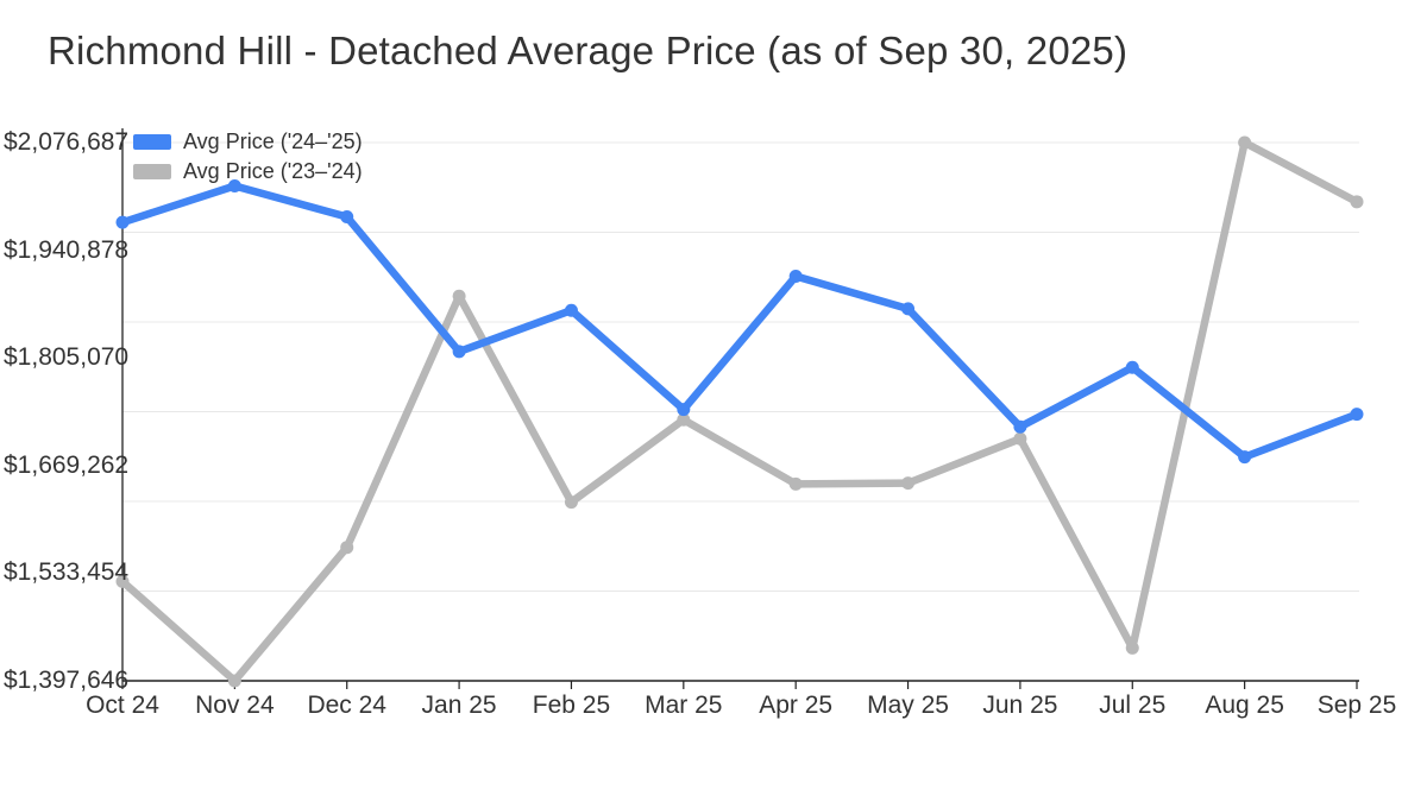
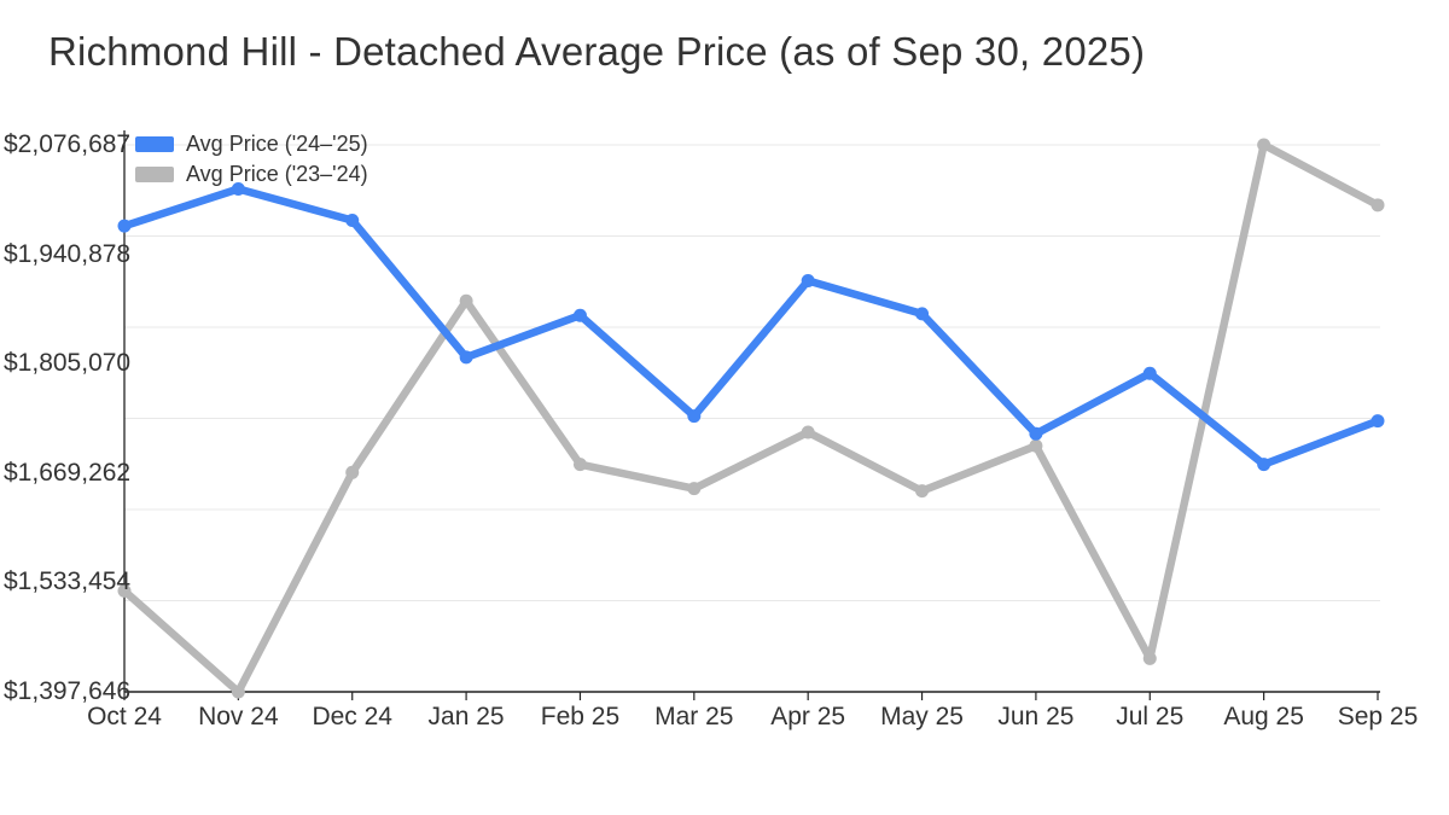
Avg Price ('23–'24)/Dec 24: $1570000 -> $1670000
Avg Price ('23–'24)/Feb 25: $1620000 -> $1680000
Avg Price ('23–'24)/Mar 25: $1730000 -> $1650000
Avg Price ('23–'24)/Apr 25: $1650000 -> $1720000
